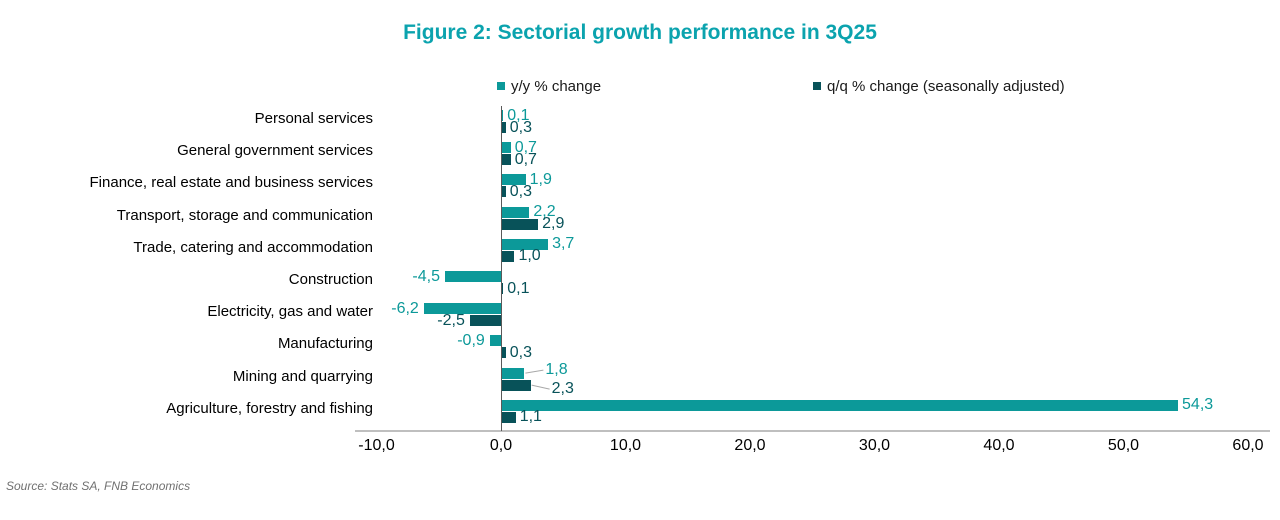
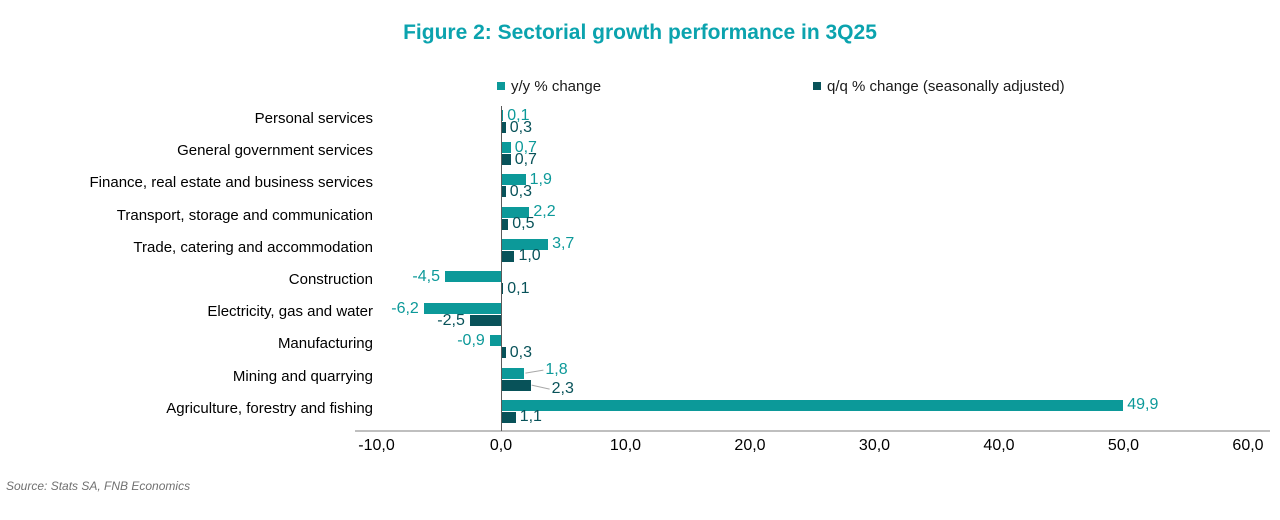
q/q % change (seasonally adjusted)/Transport, storage and communication: 2,9 -> 0,5
y/y % change/Agriculture, forestry and fishing: 54,3 -> 49,9
